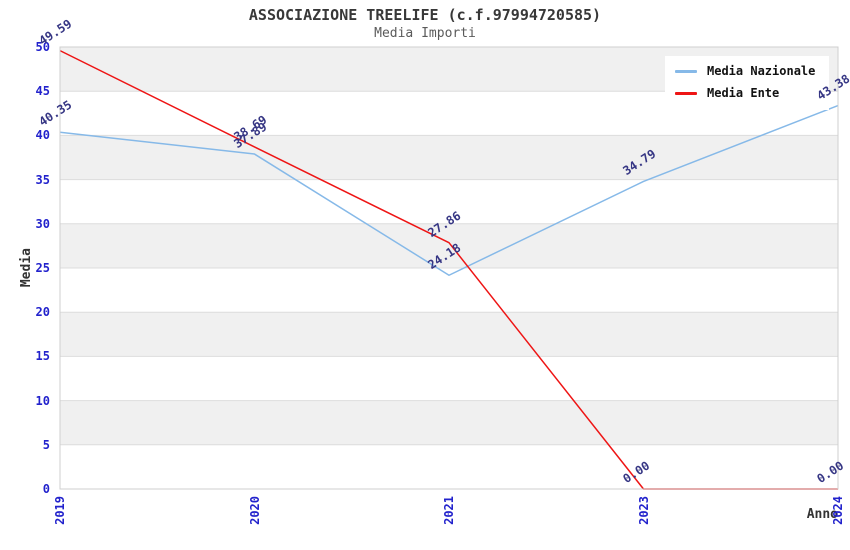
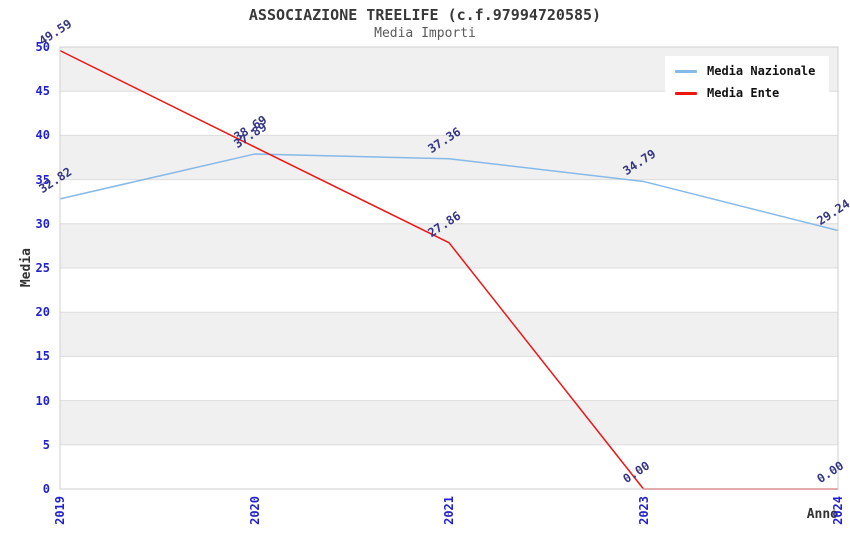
Media Nazionale/2019: 40.35 -> 32.82
Media Nazionale/2021: 24.18 -> 37.36
Media Nazionale/2024: 43.38 -> 29.24
